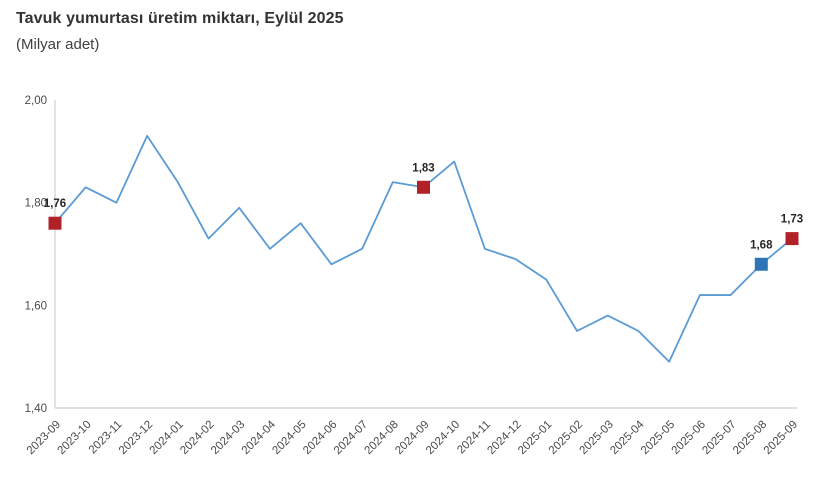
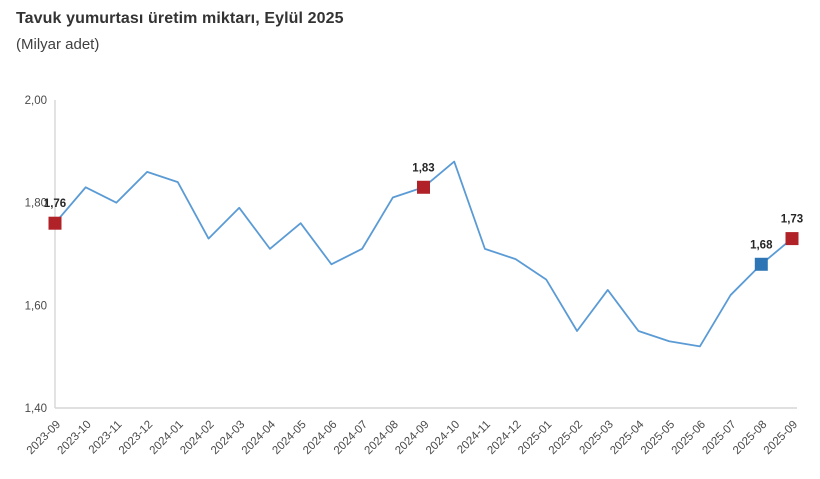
2023-12: 1,93 -> 1,86
2024-08: 1,84 -> 1,81
2025-03: 1,58 -> 1,63
2025-05: 1,49 -> 1,53
2025-06: 1,62 -> 1,52
